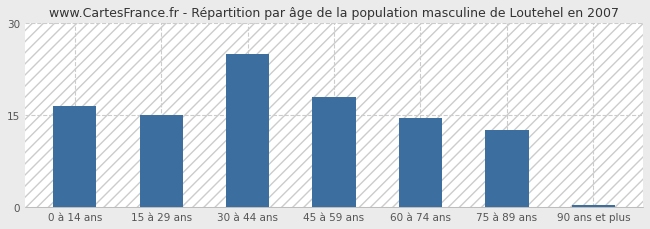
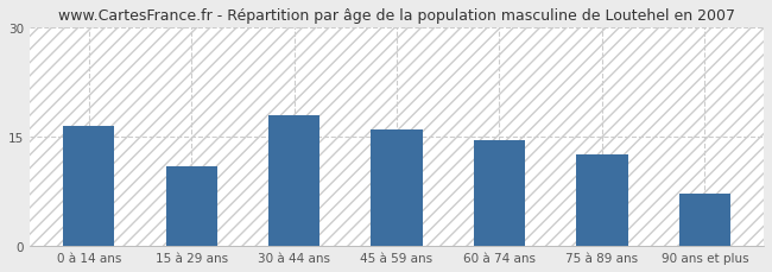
15 à 29 ans: 15.0 -> 11.0
30 à 44 ans: 25.0 -> 18.0
45 à 59 ans: 18.0 -> 16.0
90 ans et plus: 0.4 -> 7.2
